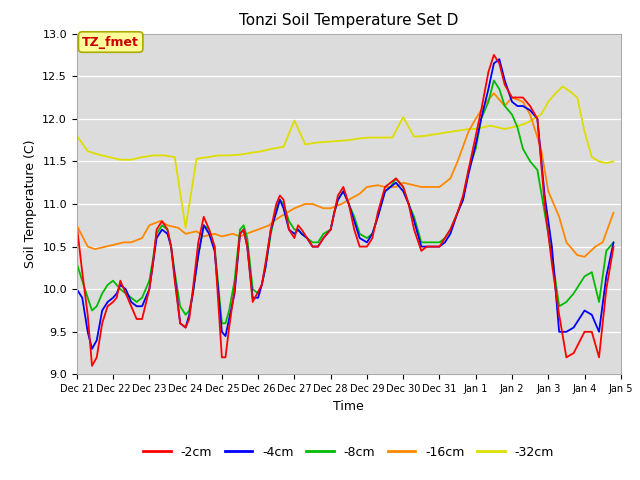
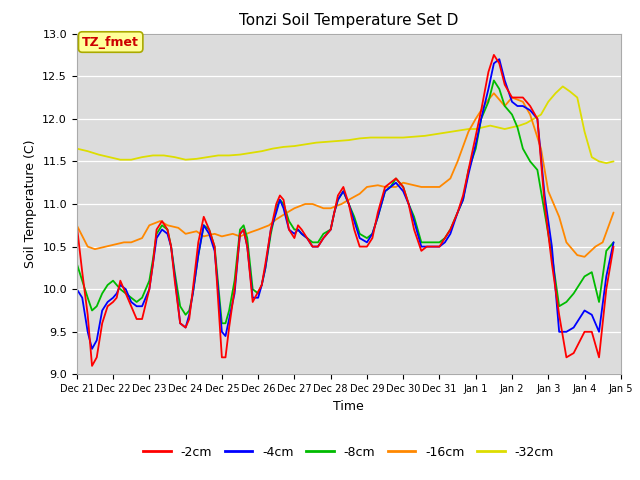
-32cm/Dec 21: 11.80 -> 11.65
-32cm/Dec 24: 10.72 -> 11.52
-32cm/Dec 27: 11.98 -> 11.68
-32cm/Dec 30: 12.02 -> 11.78
